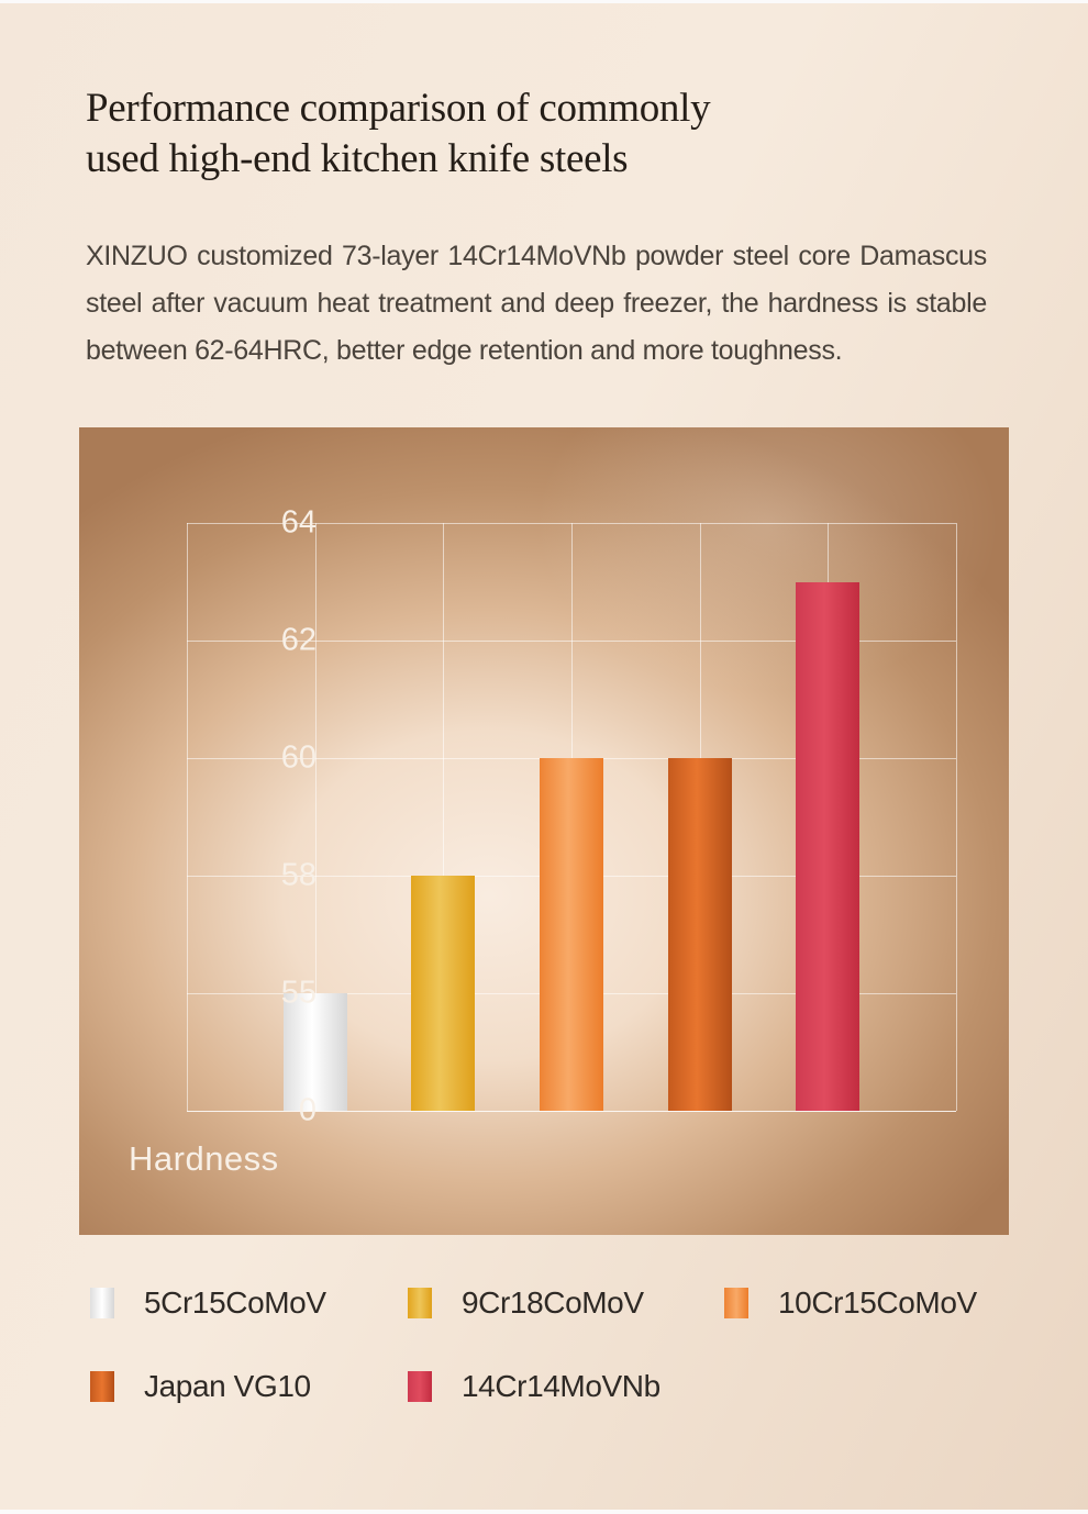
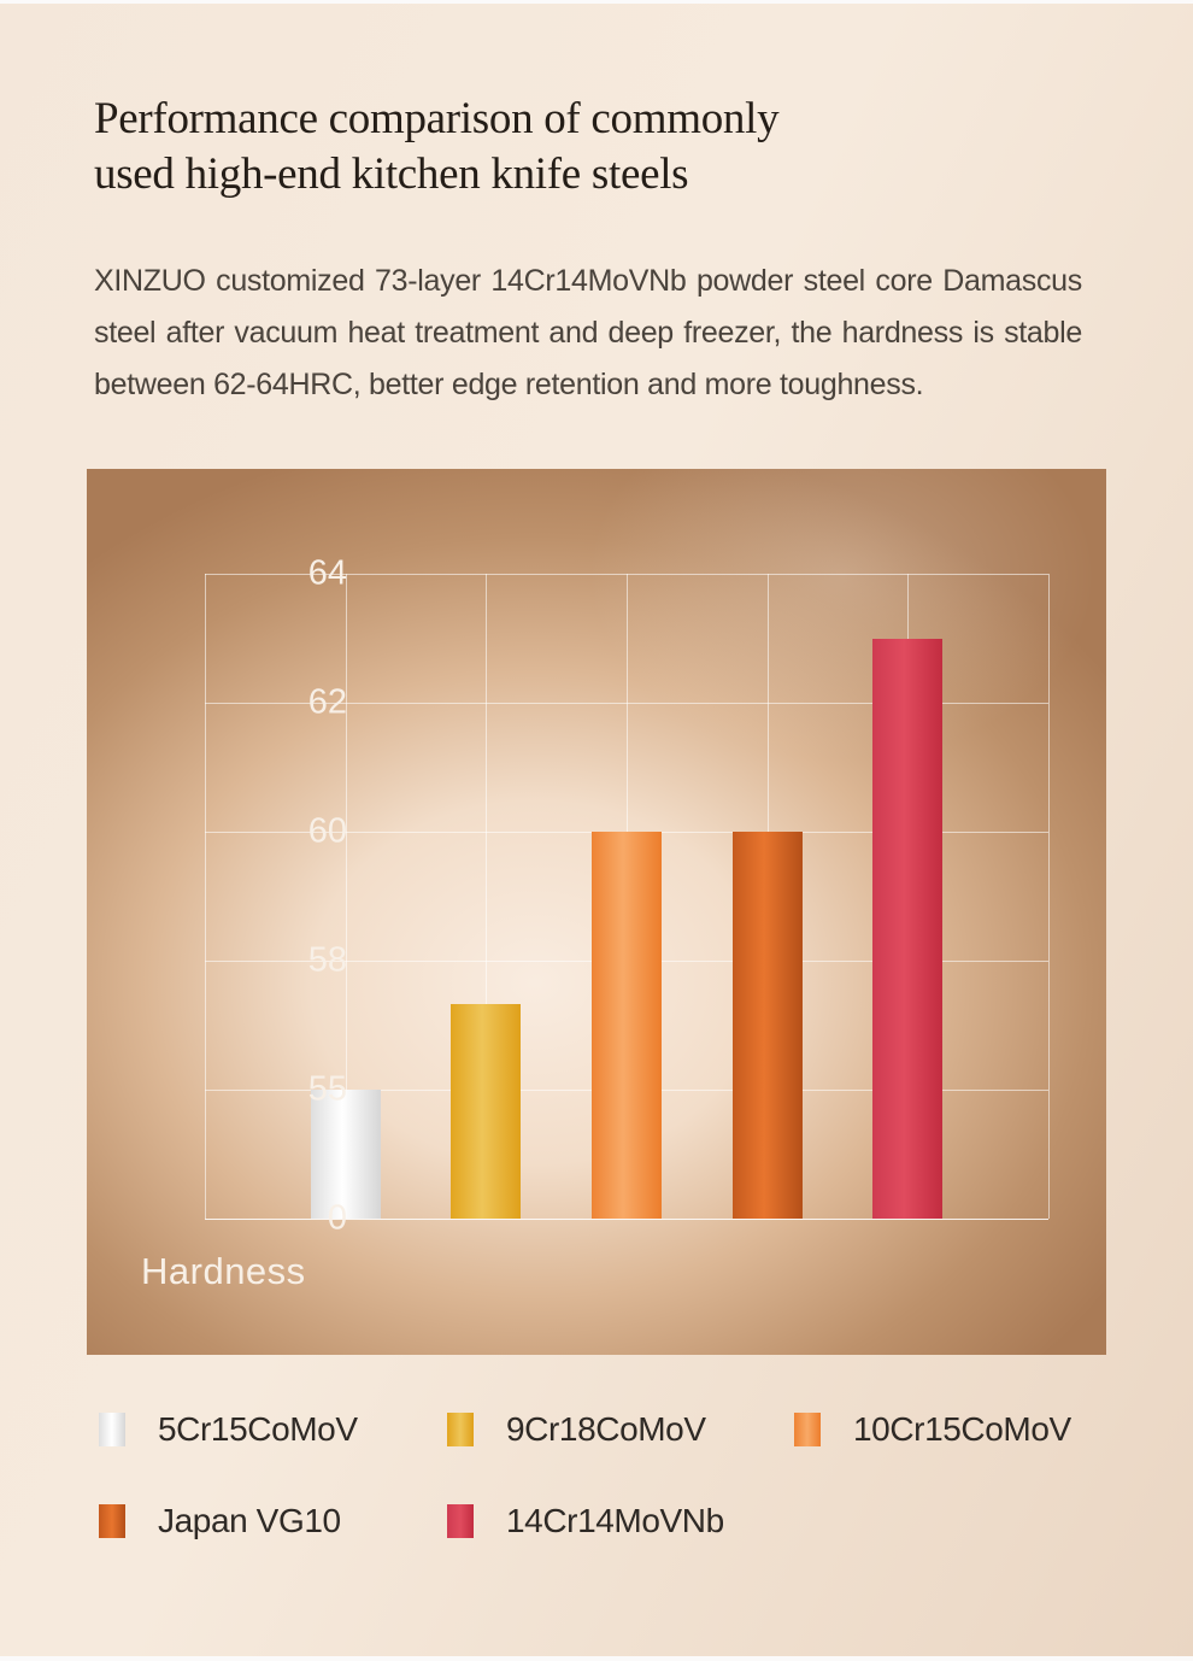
9Cr18CoMoV: 58 -> 57
